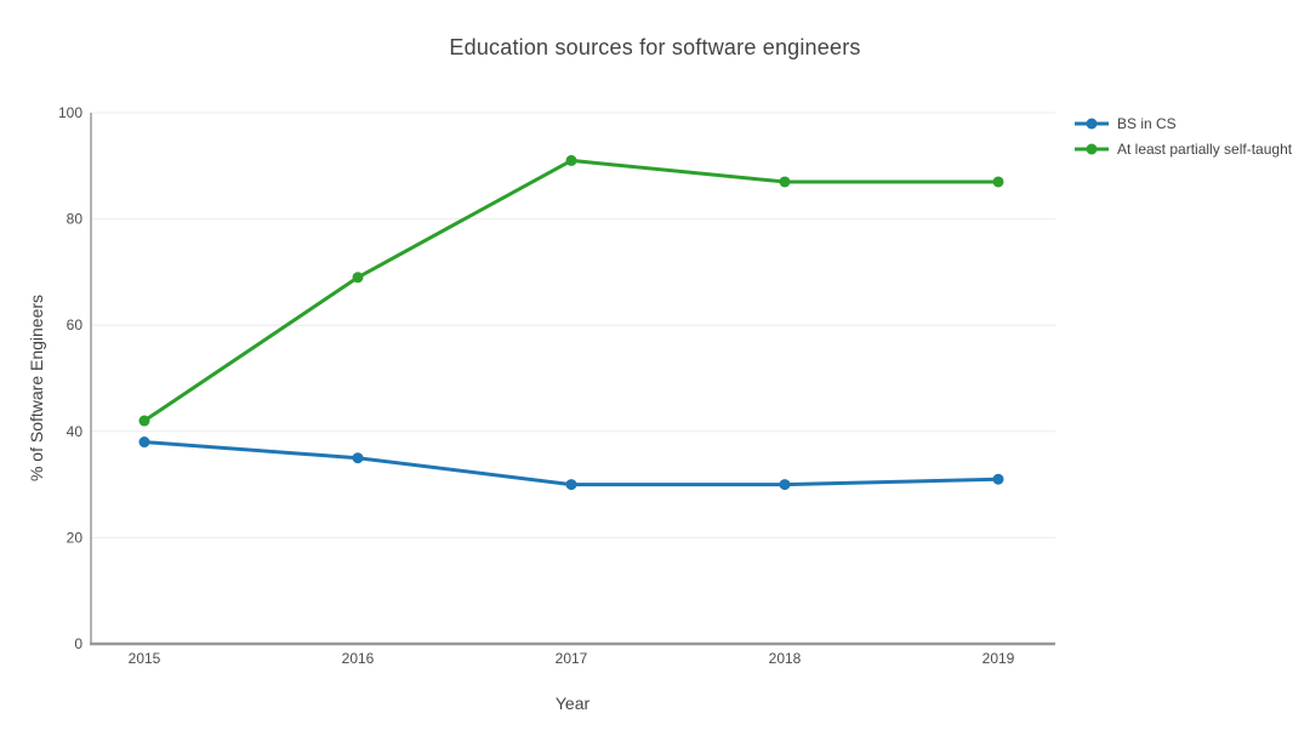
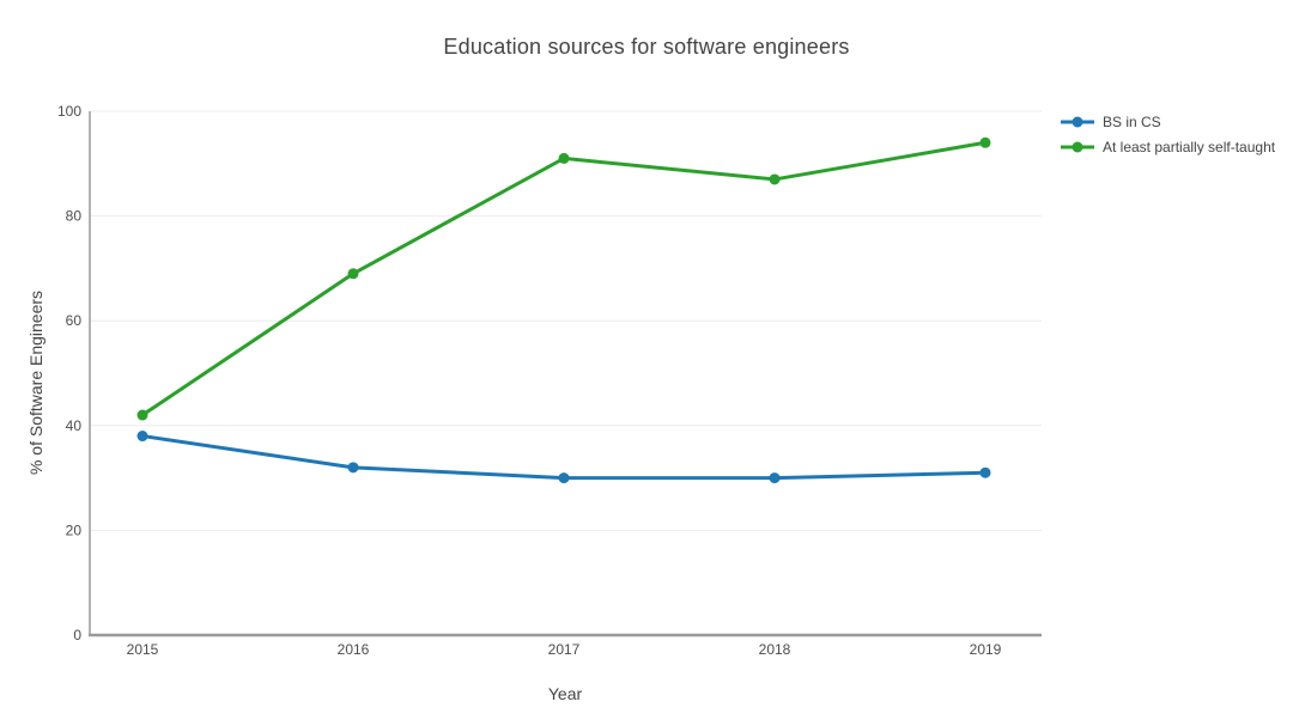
BS in CS/2016: 35 -> 32
At least partially self-taught/2019: 87 -> 94
